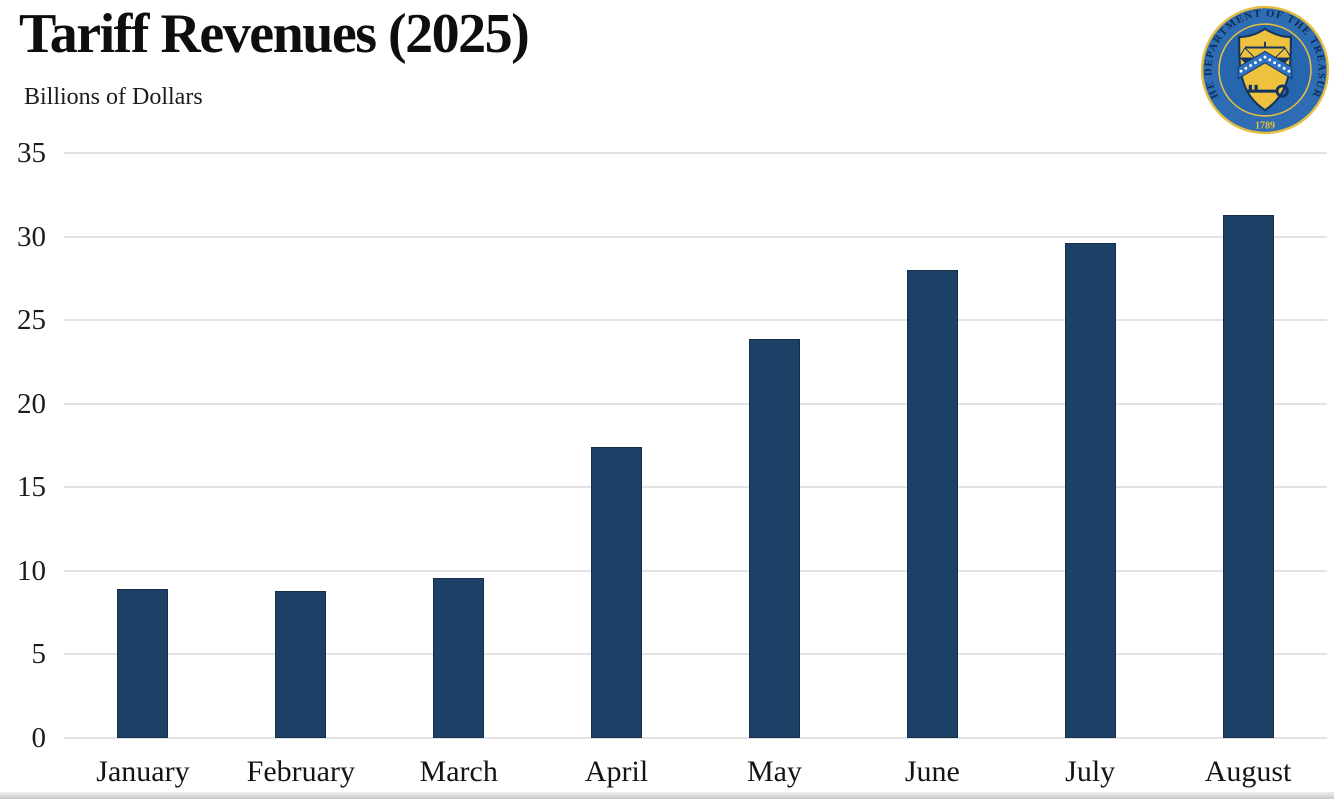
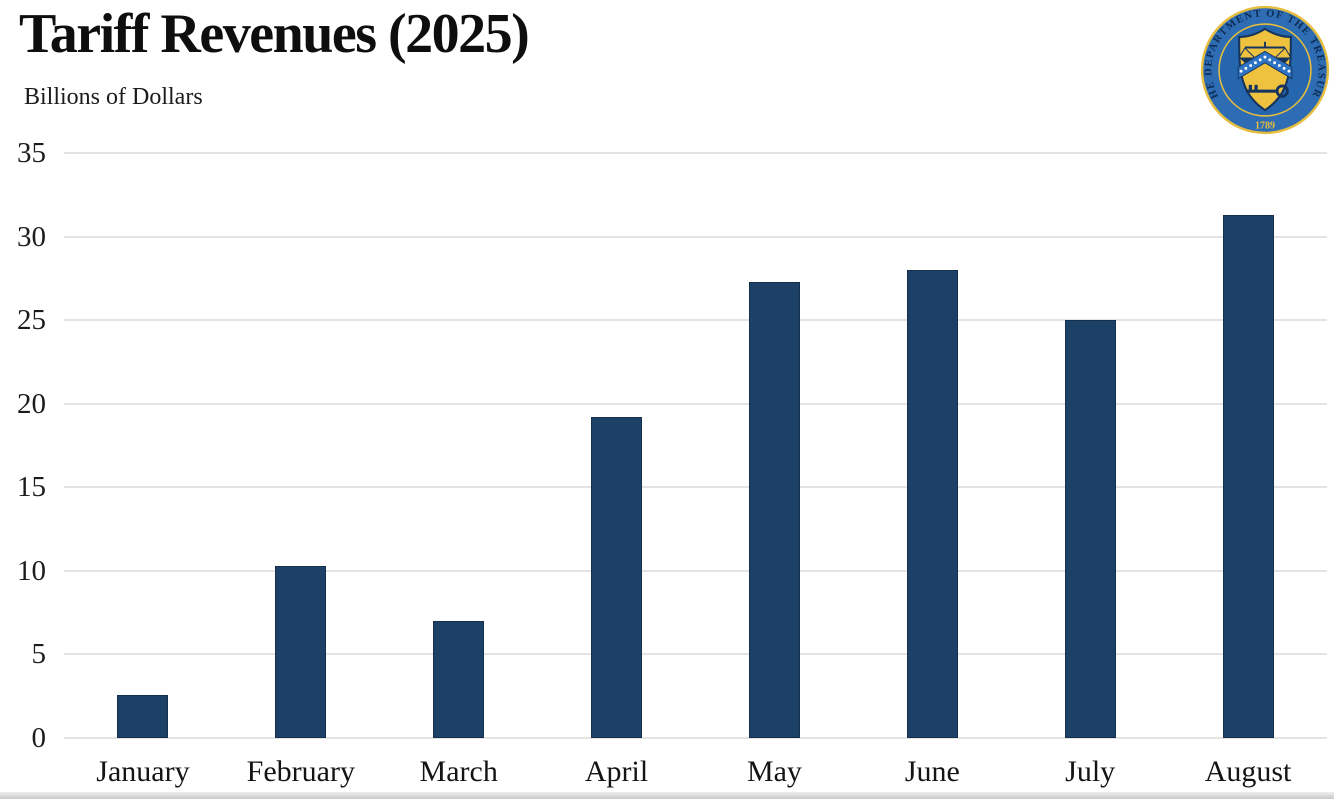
January: 8.9 -> 2.6
February: 8.8 -> 10.3
March: 9.6 -> 7.0
April: 17.4 -> 19.2
May: 23.9 -> 27.3
July: 29.6 -> 25.0
